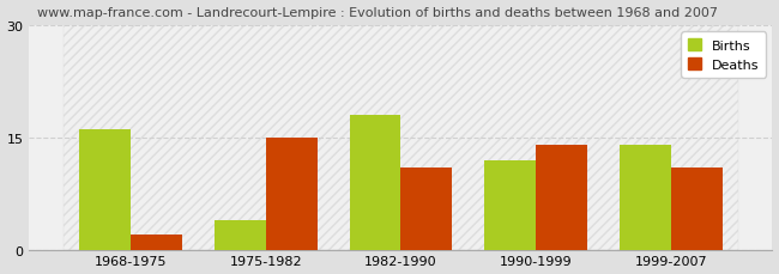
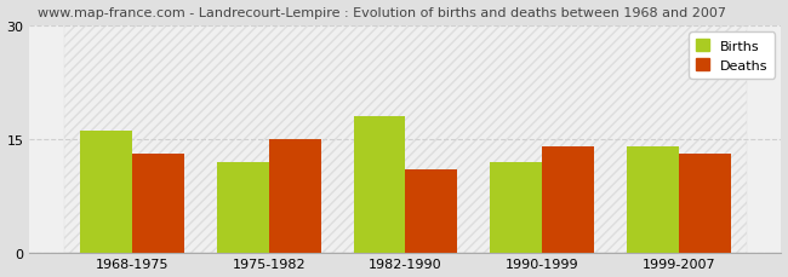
Deaths/1968-1975: 2 -> 13
Births/1975-1982: 4 -> 12
Deaths/1999-2007: 11 -> 13
